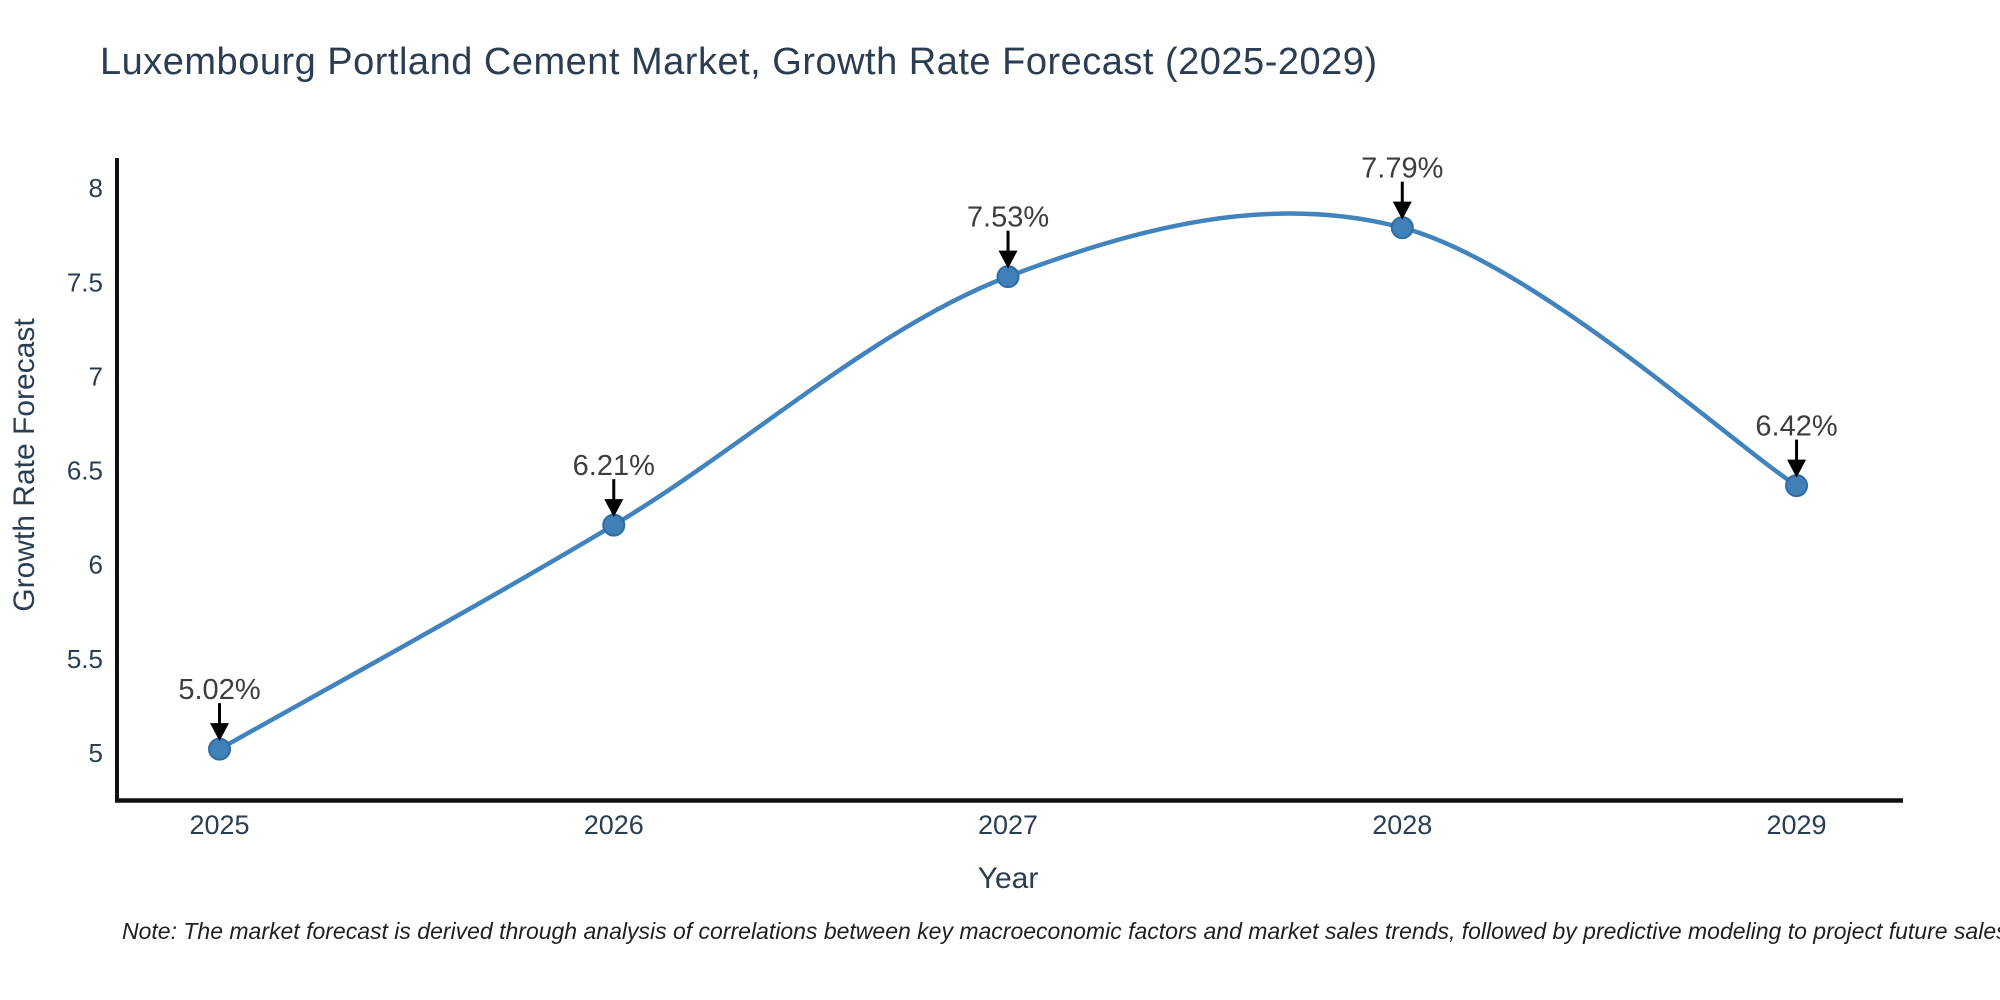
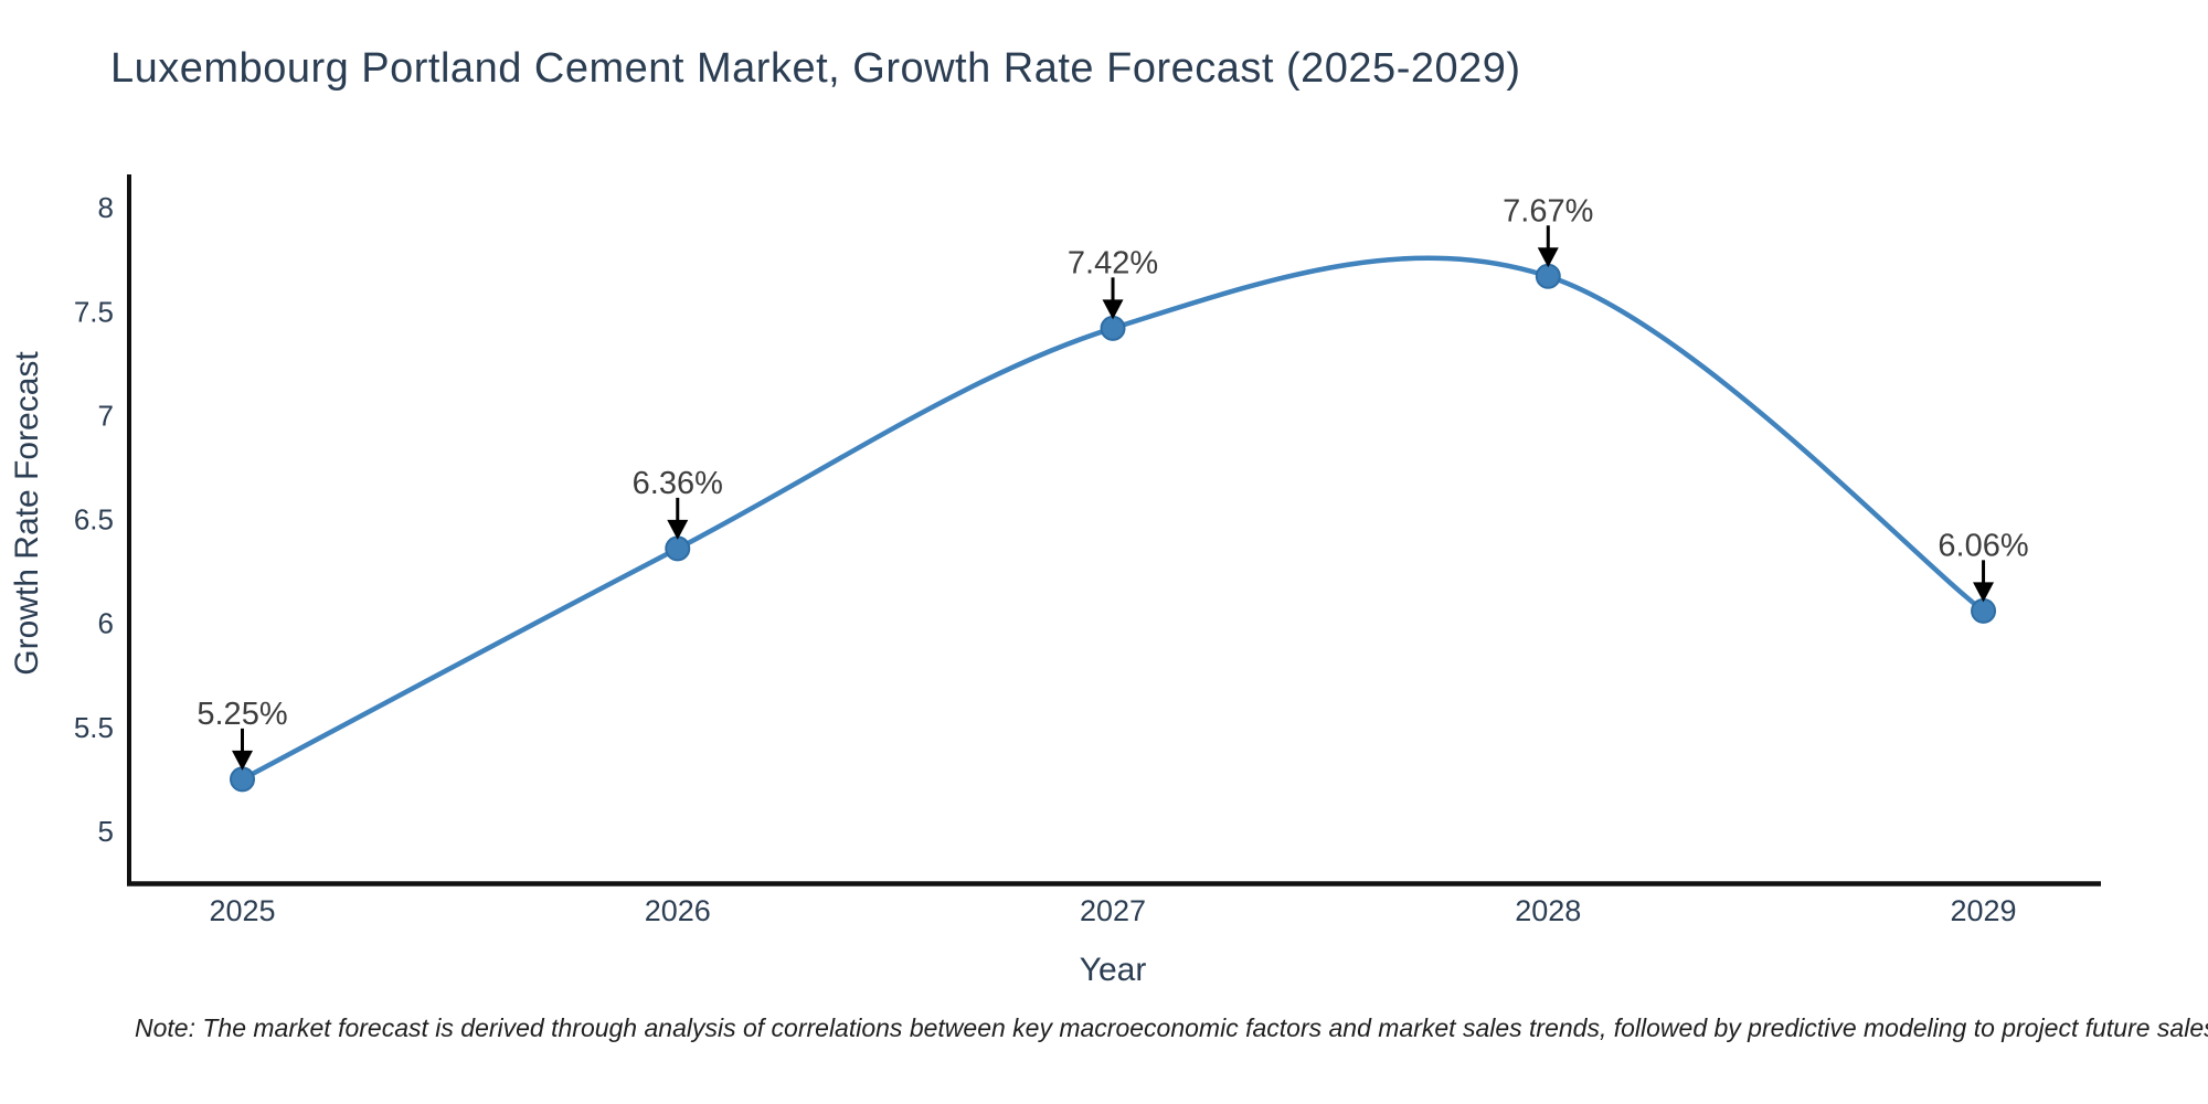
2025: 5.02% -> 5.25%
2026: 6.21% -> 6.36%
2027: 7.53% -> 7.42%
2028: 7.79% -> 7.67%
2029: 6.42% -> 6.06%
